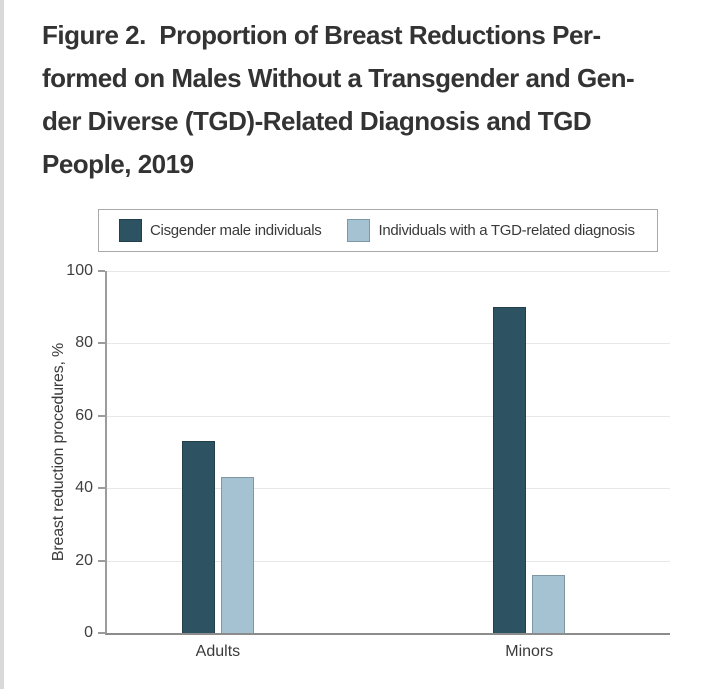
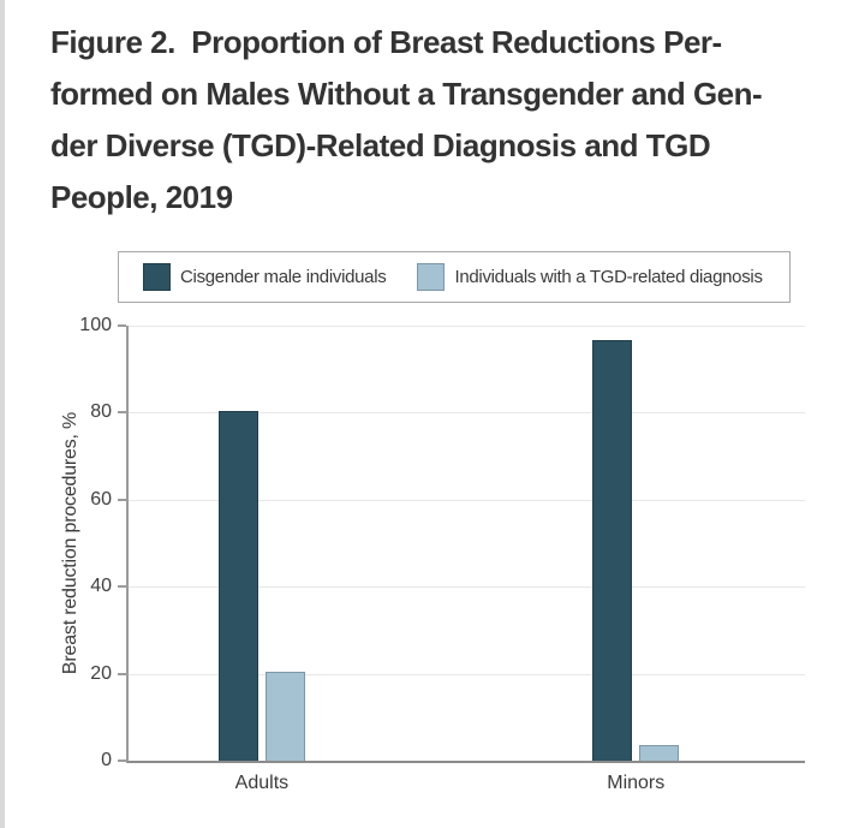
Cisgender male individuals/Adults: 53 -> 80
Individuals with a TGD-related diagnosis/Adults: 43 -> 20
Cisgender male individuals/Minors: 90 -> 97
Individuals with a TGD-related diagnosis/Minors: 16 -> 4
